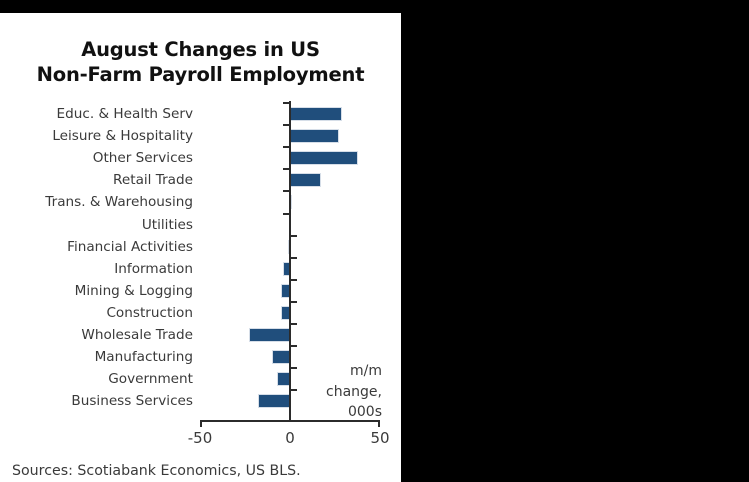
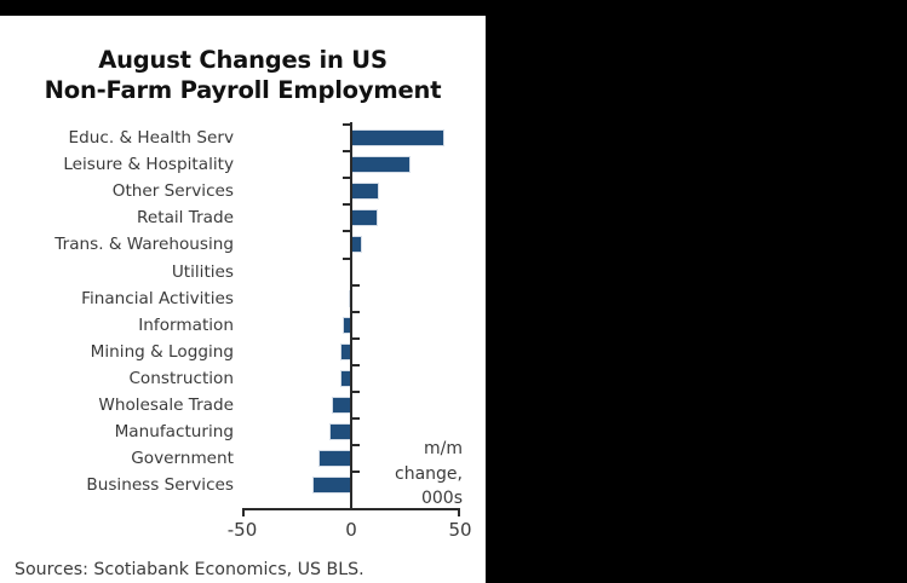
Educ. & Health Serv: 29 -> 43
Other Services: 38 -> 13
Retail Trade: 17 -> 12
Trans. & Warehousing: 1 -> 5
Wholesale Trade: -23 -> -9
Government: -7 -> -15
